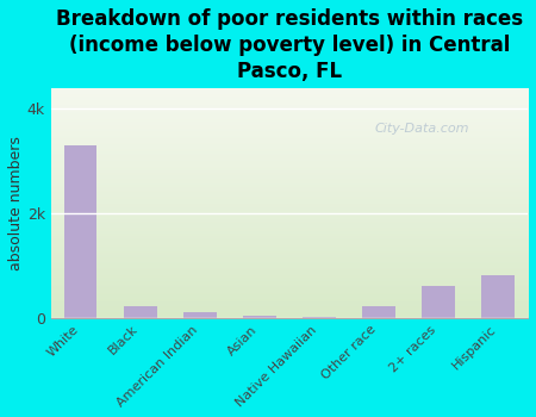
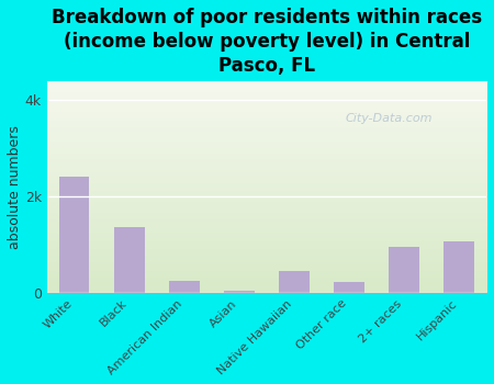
White: 3.30k -> 2.40k
Black: 0.22k -> 1.35k
American Indian: 0.11k -> 0.25k
Native Hawaiian: 0.02k -> 0.45k
2+ races: 0.60k -> 0.95k
Hispanic: 0.82k -> 1.05k
